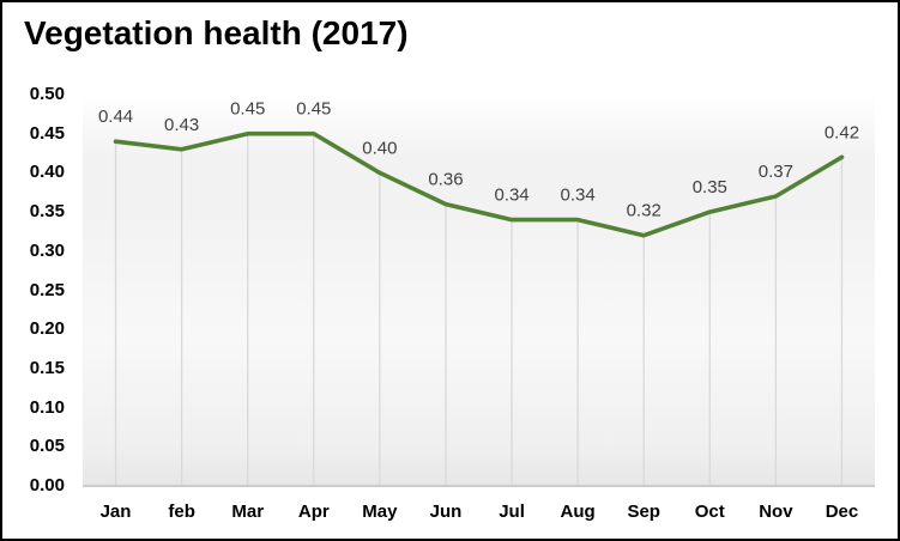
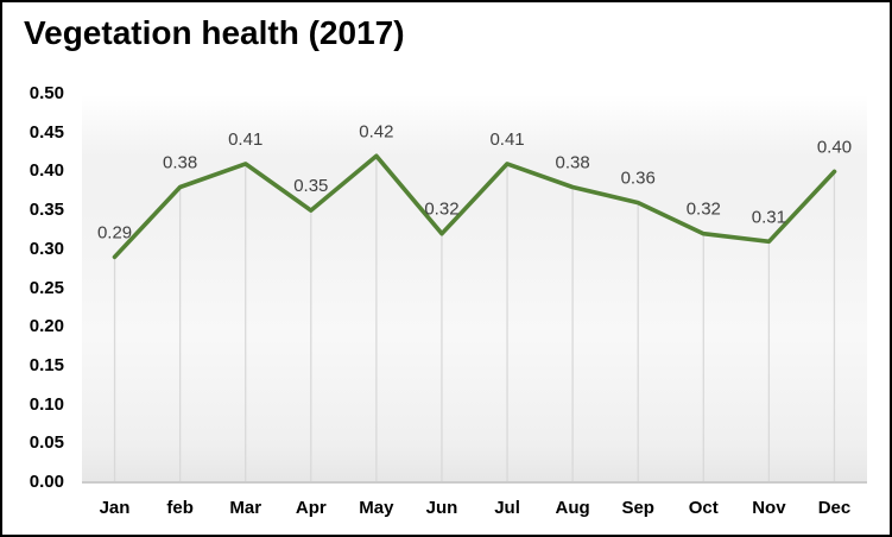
Jan: 0.44 -> 0.29
feb: 0.43 -> 0.38
Mar: 0.45 -> 0.41
Apr: 0.45 -> 0.35
May: 0.40 -> 0.42
Jun: 0.36 -> 0.32
Jul: 0.34 -> 0.41
Aug: 0.34 -> 0.38
Sep: 0.32 -> 0.36
Oct: 0.35 -> 0.32
Nov: 0.37 -> 0.31
Dec: 0.42 -> 0.40
